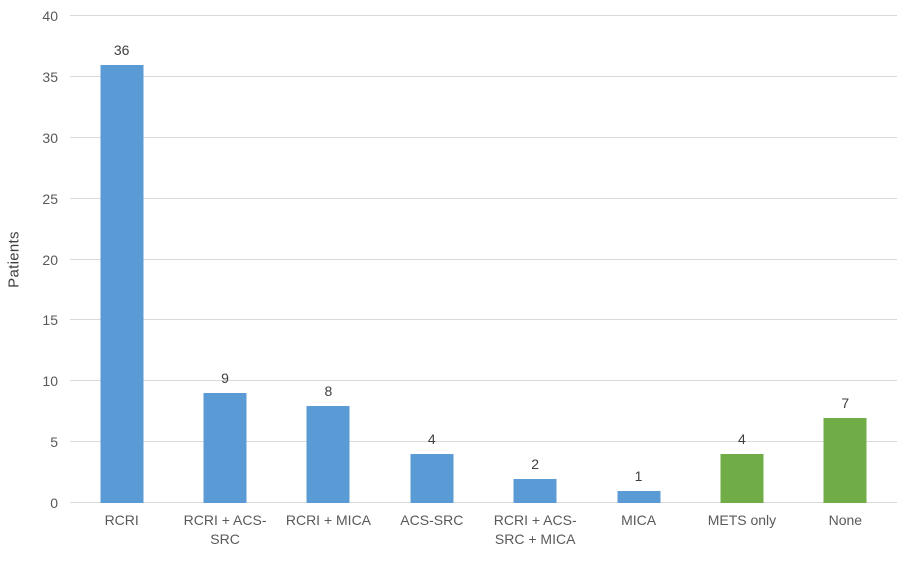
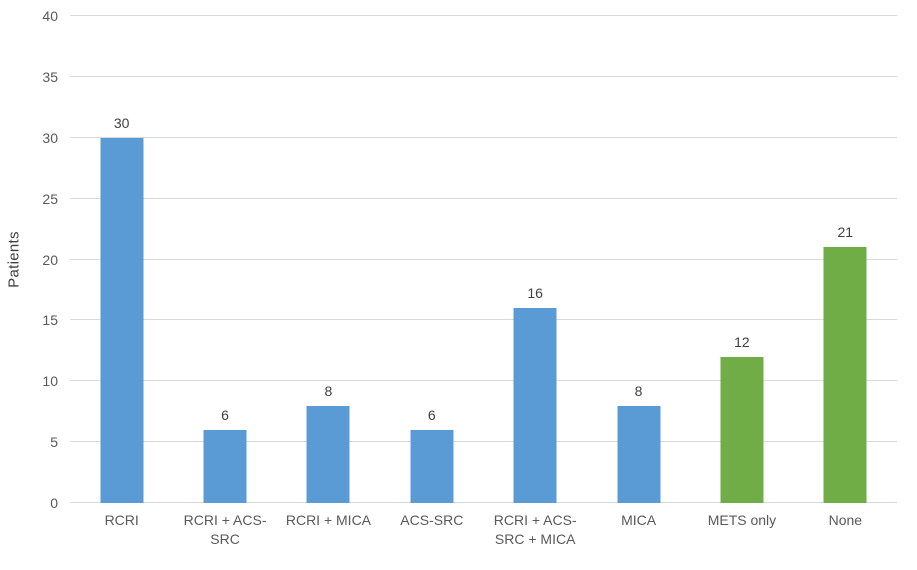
RCRI: 36 -> 30
RCRI + ACS-SRC: 9 -> 6
ACS-SRC: 4 -> 6
RCRI + ACS-SRC + MICA: 2 -> 16
MICA: 1 -> 8
METS only: 4 -> 12
None: 7 -> 21
